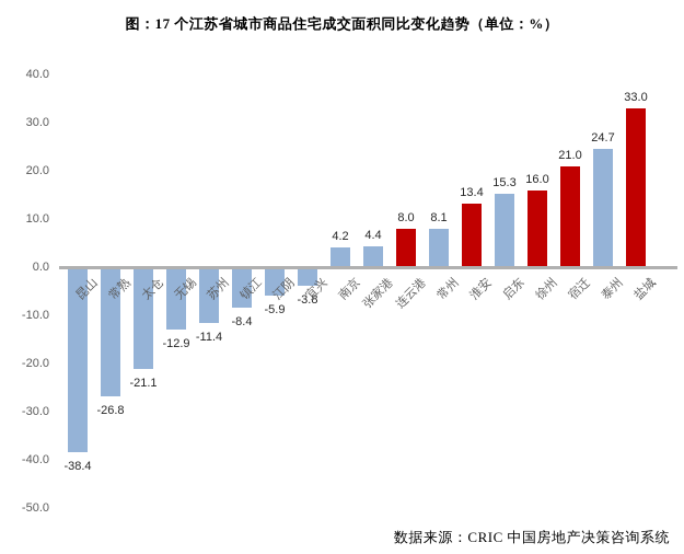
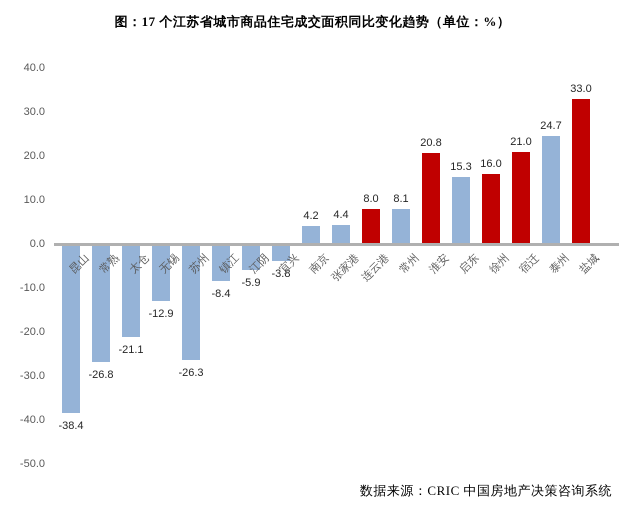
苏州: -11.4 -> -26.3
淮安: 13.4 -> 20.8
